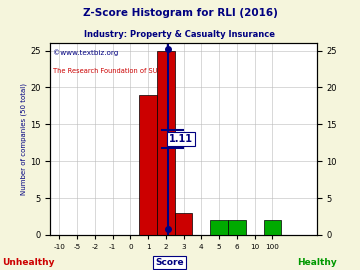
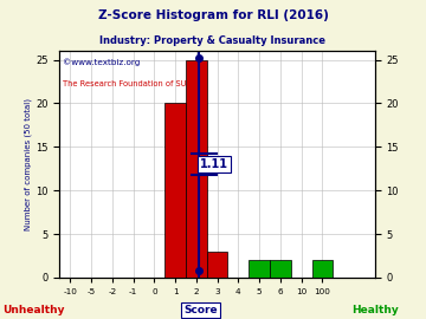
1: 19 -> 20
